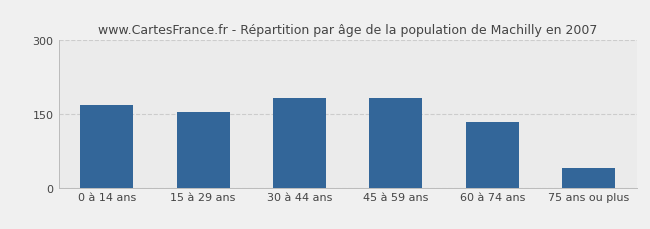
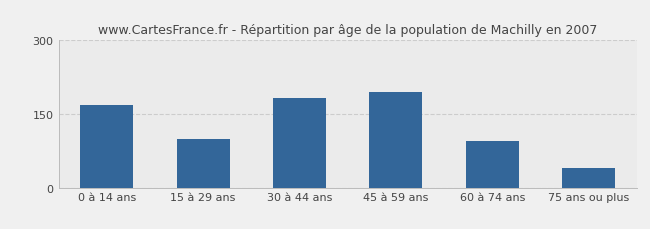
15 à 29 ans: 154 -> 100
45 à 59 ans: 183 -> 195
60 à 74 ans: 133 -> 95
